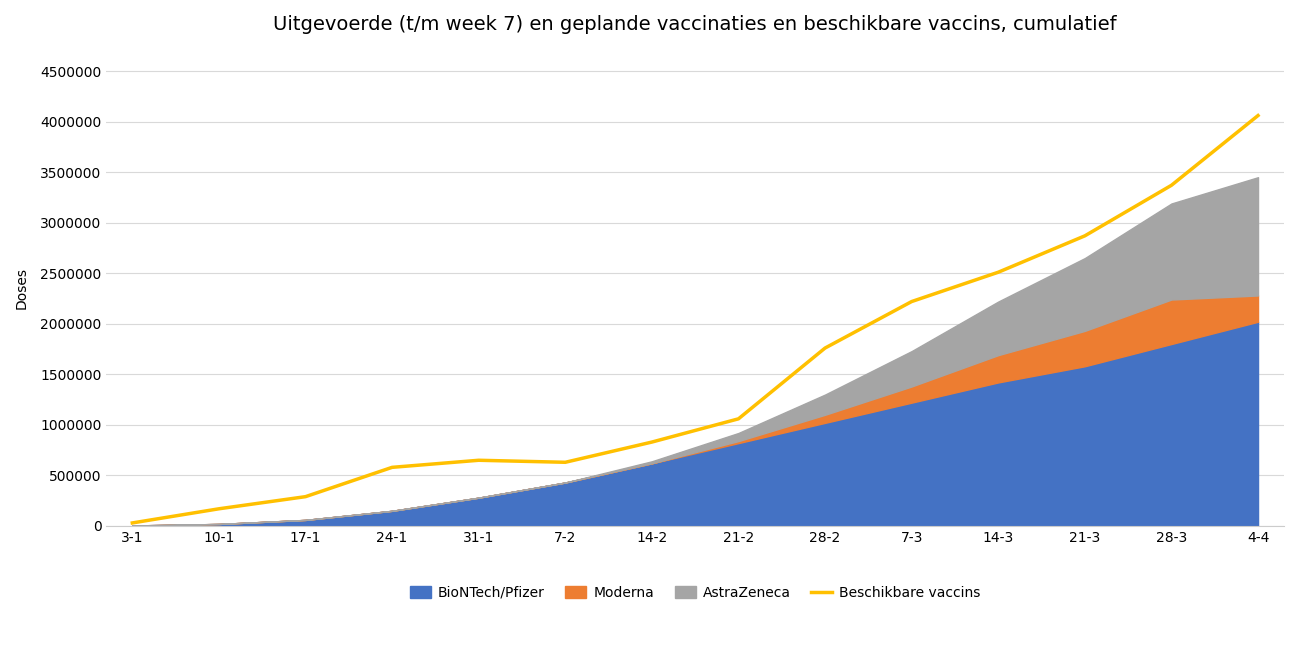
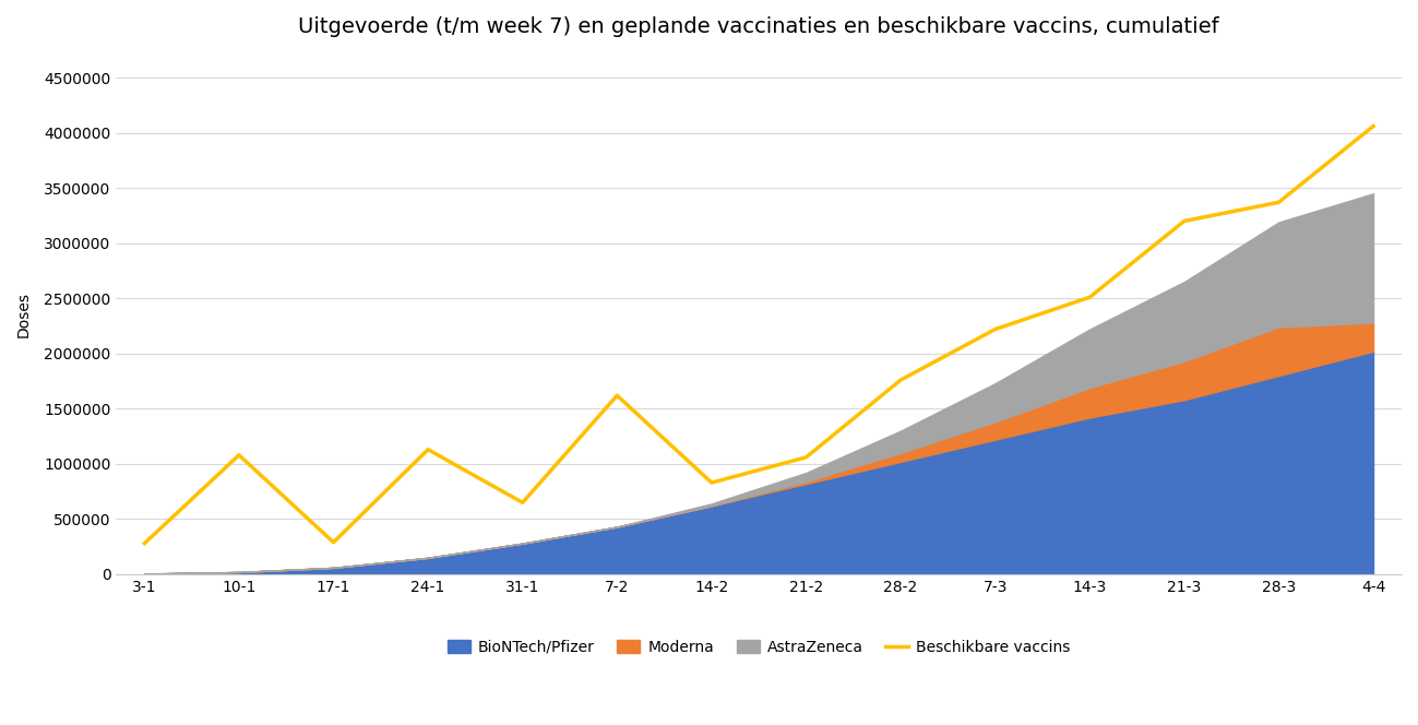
Beschikbare vaccins/3-1: 30000 -> 280000
Beschikbare vaccins/10-1: 170000 -> 1080000
Beschikbare vaccins/24-1: 580000 -> 1130000
Beschikbare vaccins/7-2: 630000 -> 1620000
Beschikbare vaccins/21-3: 2870000 -> 3200000
